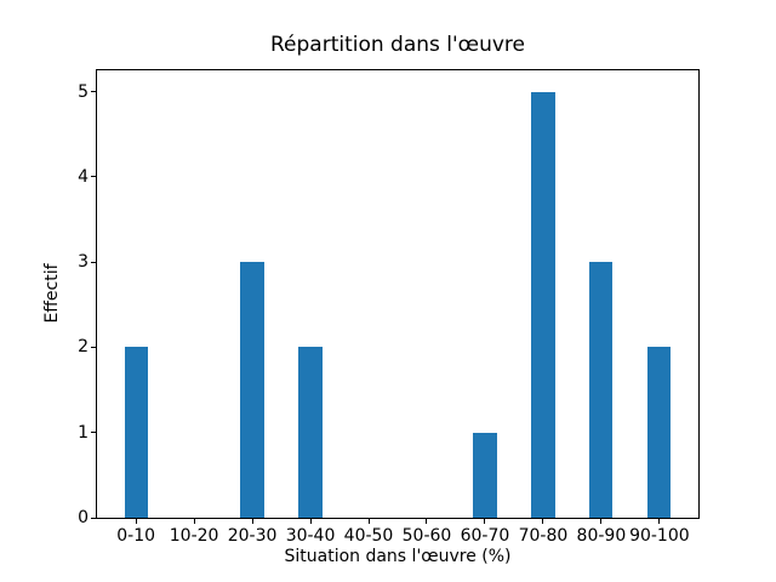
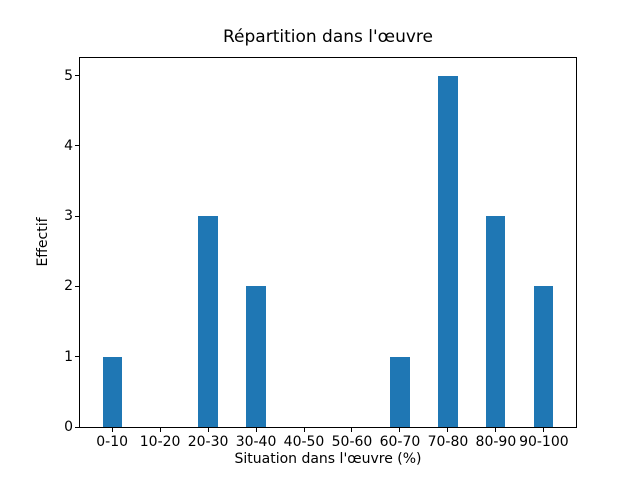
0-10: 2 -> 1
